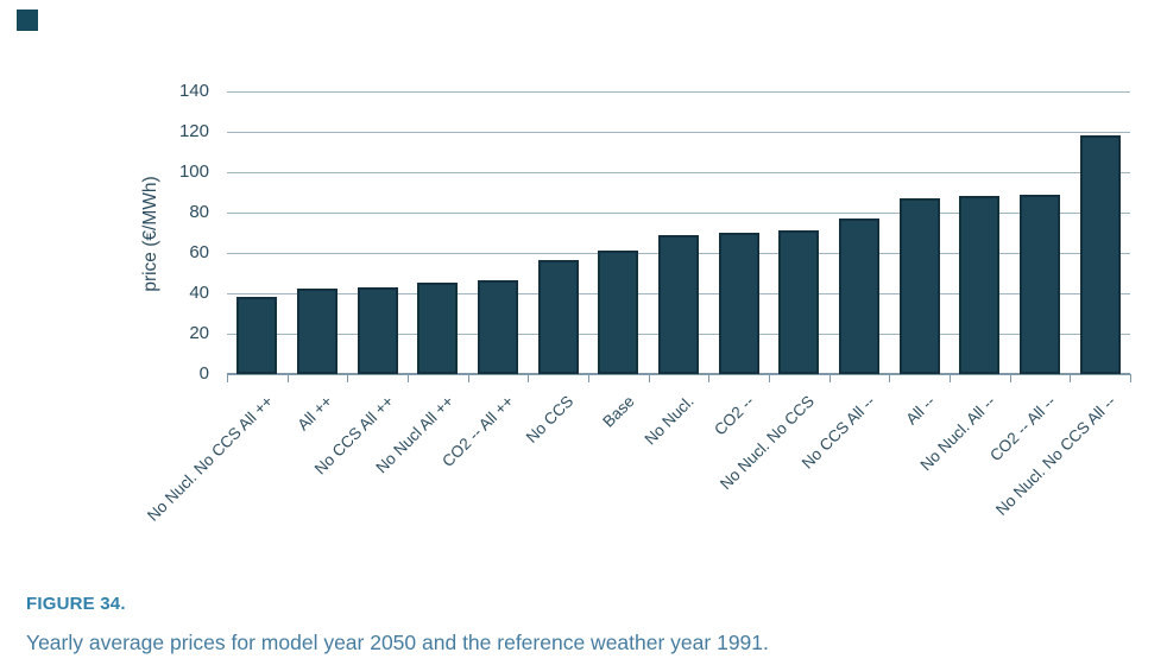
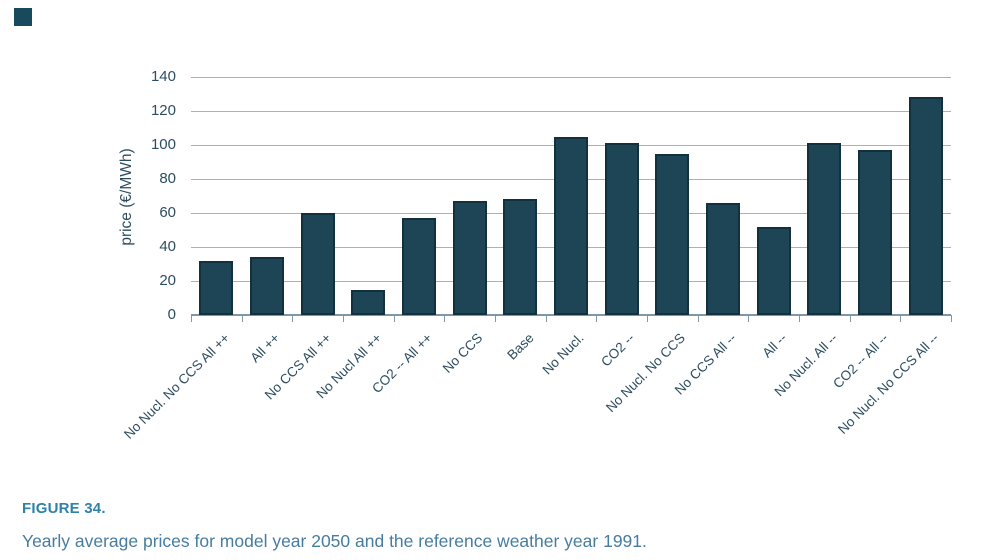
No Nucl. No CCS All ++: 38 -> 32
All ++: 42 -> 34
No CCS All ++: 43 -> 60
No Nucl All ++: 46 -> 15
CO2 -- All ++: 46 -> 57
No CCS: 56 -> 67
Base: 61 -> 68
No Nucl.: 69 -> 105
CO2 --: 70 -> 101
No Nucl. No CCS: 71 -> 95
No CCS All --: 77 -> 66
All --: 87 -> 52
No Nucl. All --: 88 -> 101
CO2 -- All --: 89 -> 97
No Nucl. No CCS All --: 118 -> 128
